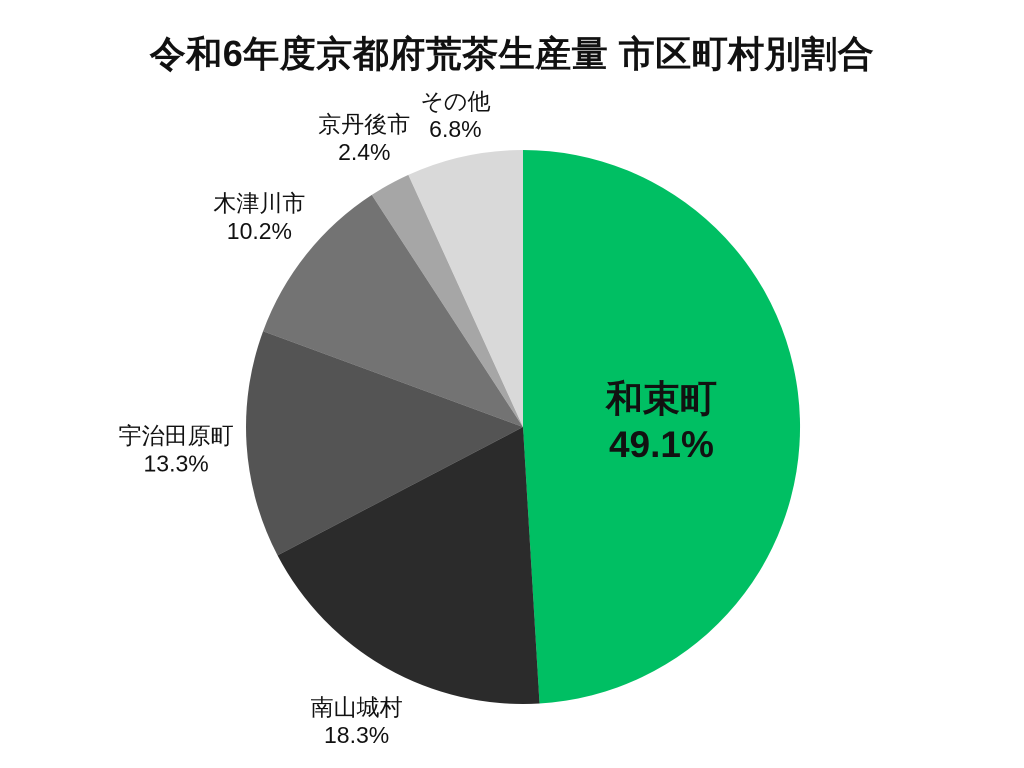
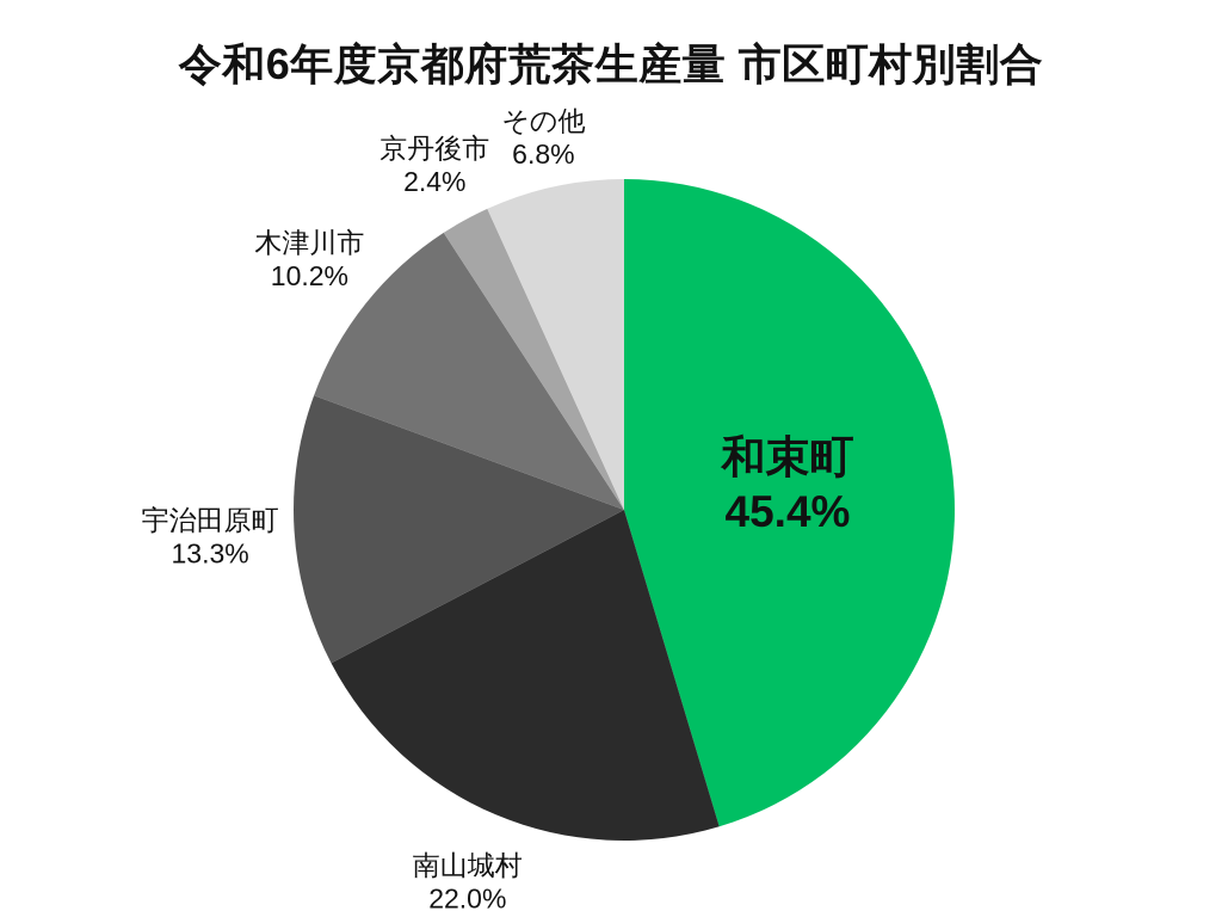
和束町: 49.1% -> 45.4%
南山城村: 18.3% -> 22.0%
